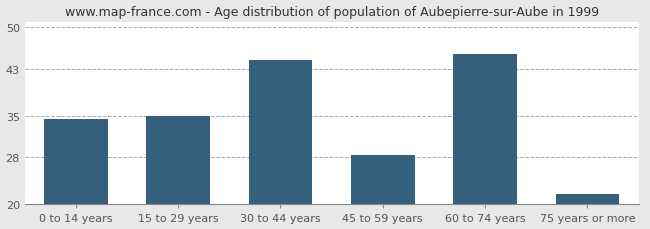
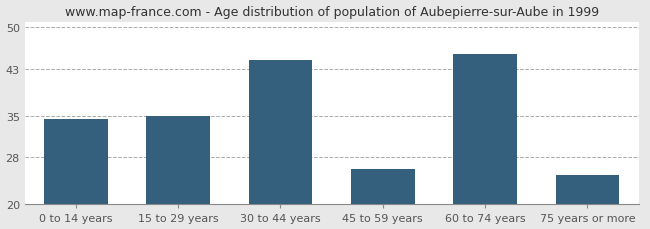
45 to 59 years: 28.4 -> 26.0
75 years or more: 21.8 -> 25.0
